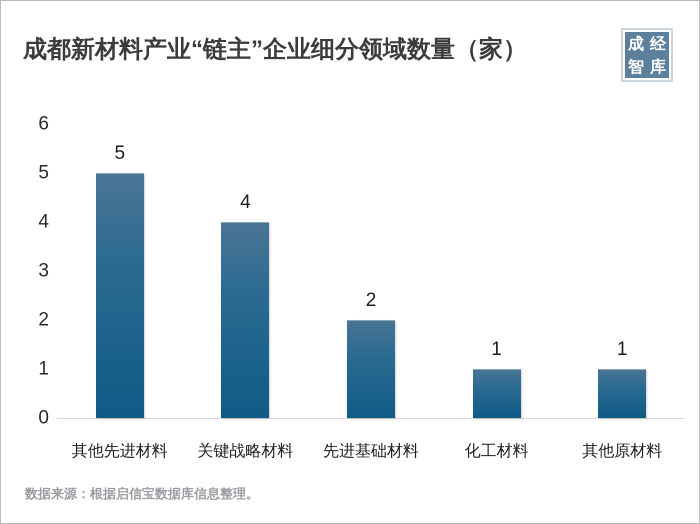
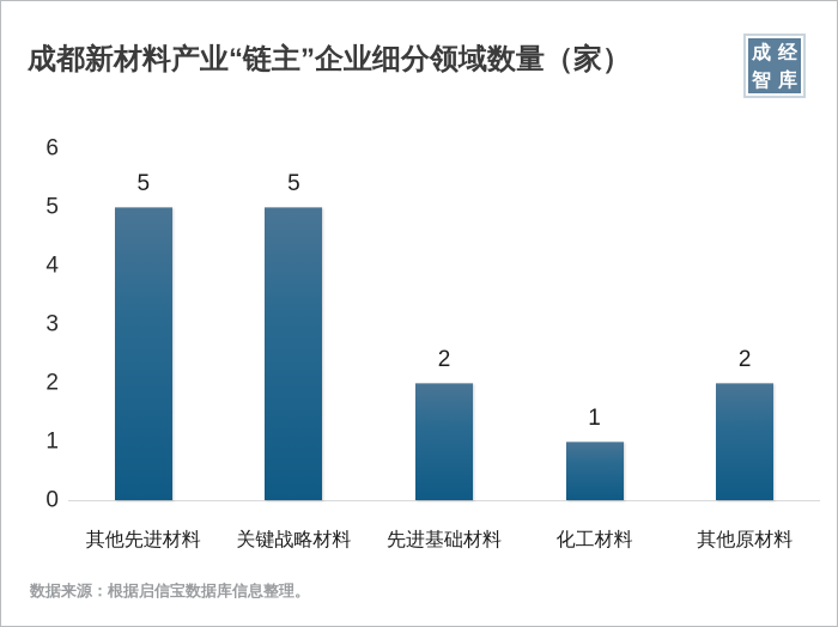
关键战略材料: 4 -> 5
其他原材料: 1 -> 2
